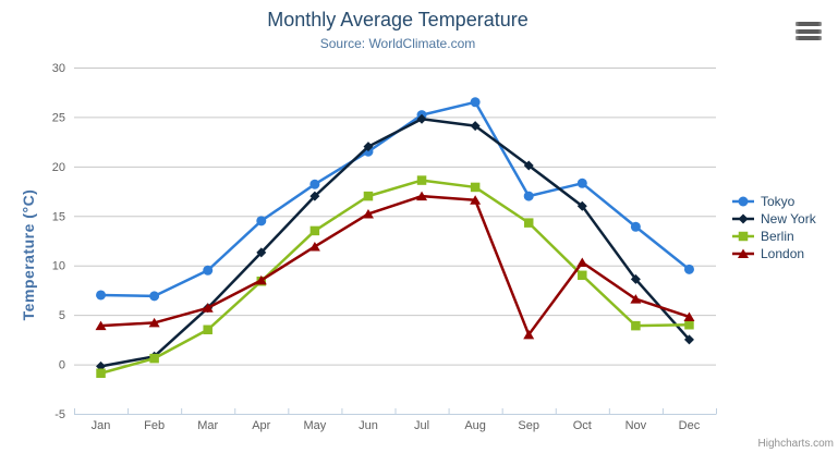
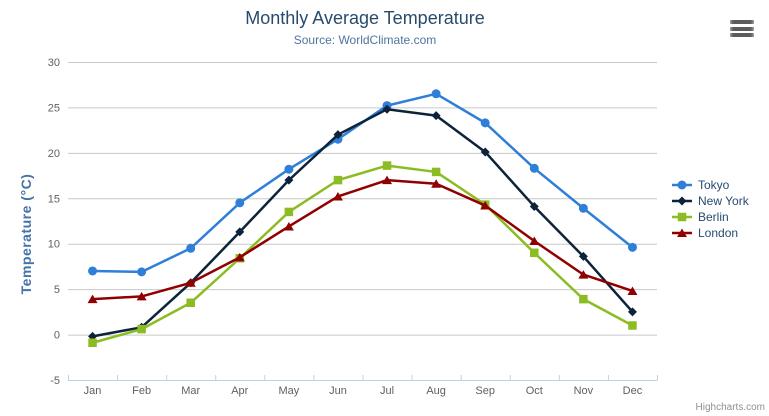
Tokyo/Sep: 17 -> 23
London/Sep: 3 -> 14
New York/Oct: 16 -> 14
Berlin/Dec: 4 -> 1
